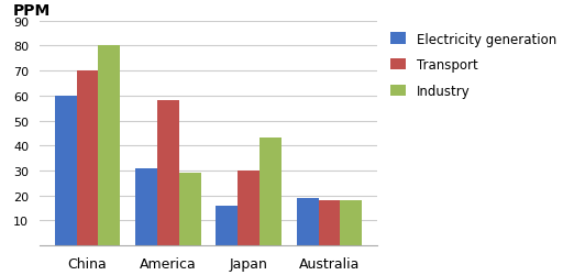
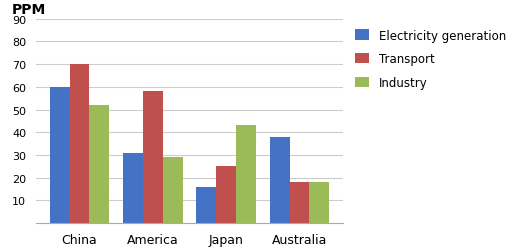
Industry/China: 80 -> 52
Transport/Japan: 30 -> 25
Electricity generation/Australia: 19 -> 38
